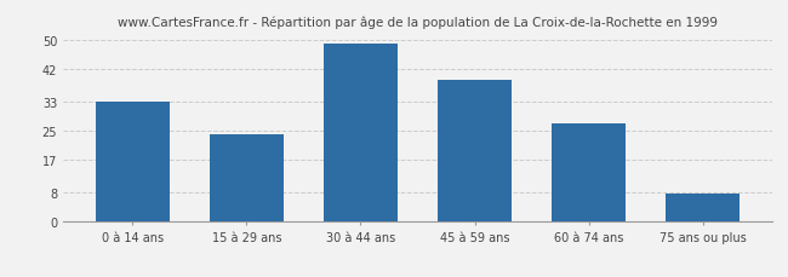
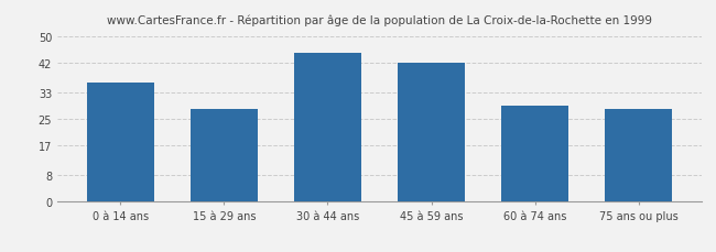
0 à 14 ans: 33.0 -> 36.0
15 à 29 ans: 24.0 -> 28.0
30 à 44 ans: 49.0 -> 45.0
45 à 59 ans: 39.0 -> 42.0
60 à 74 ans: 27.0 -> 29.0
75 ans ou plus: 7.5 -> 28.0
